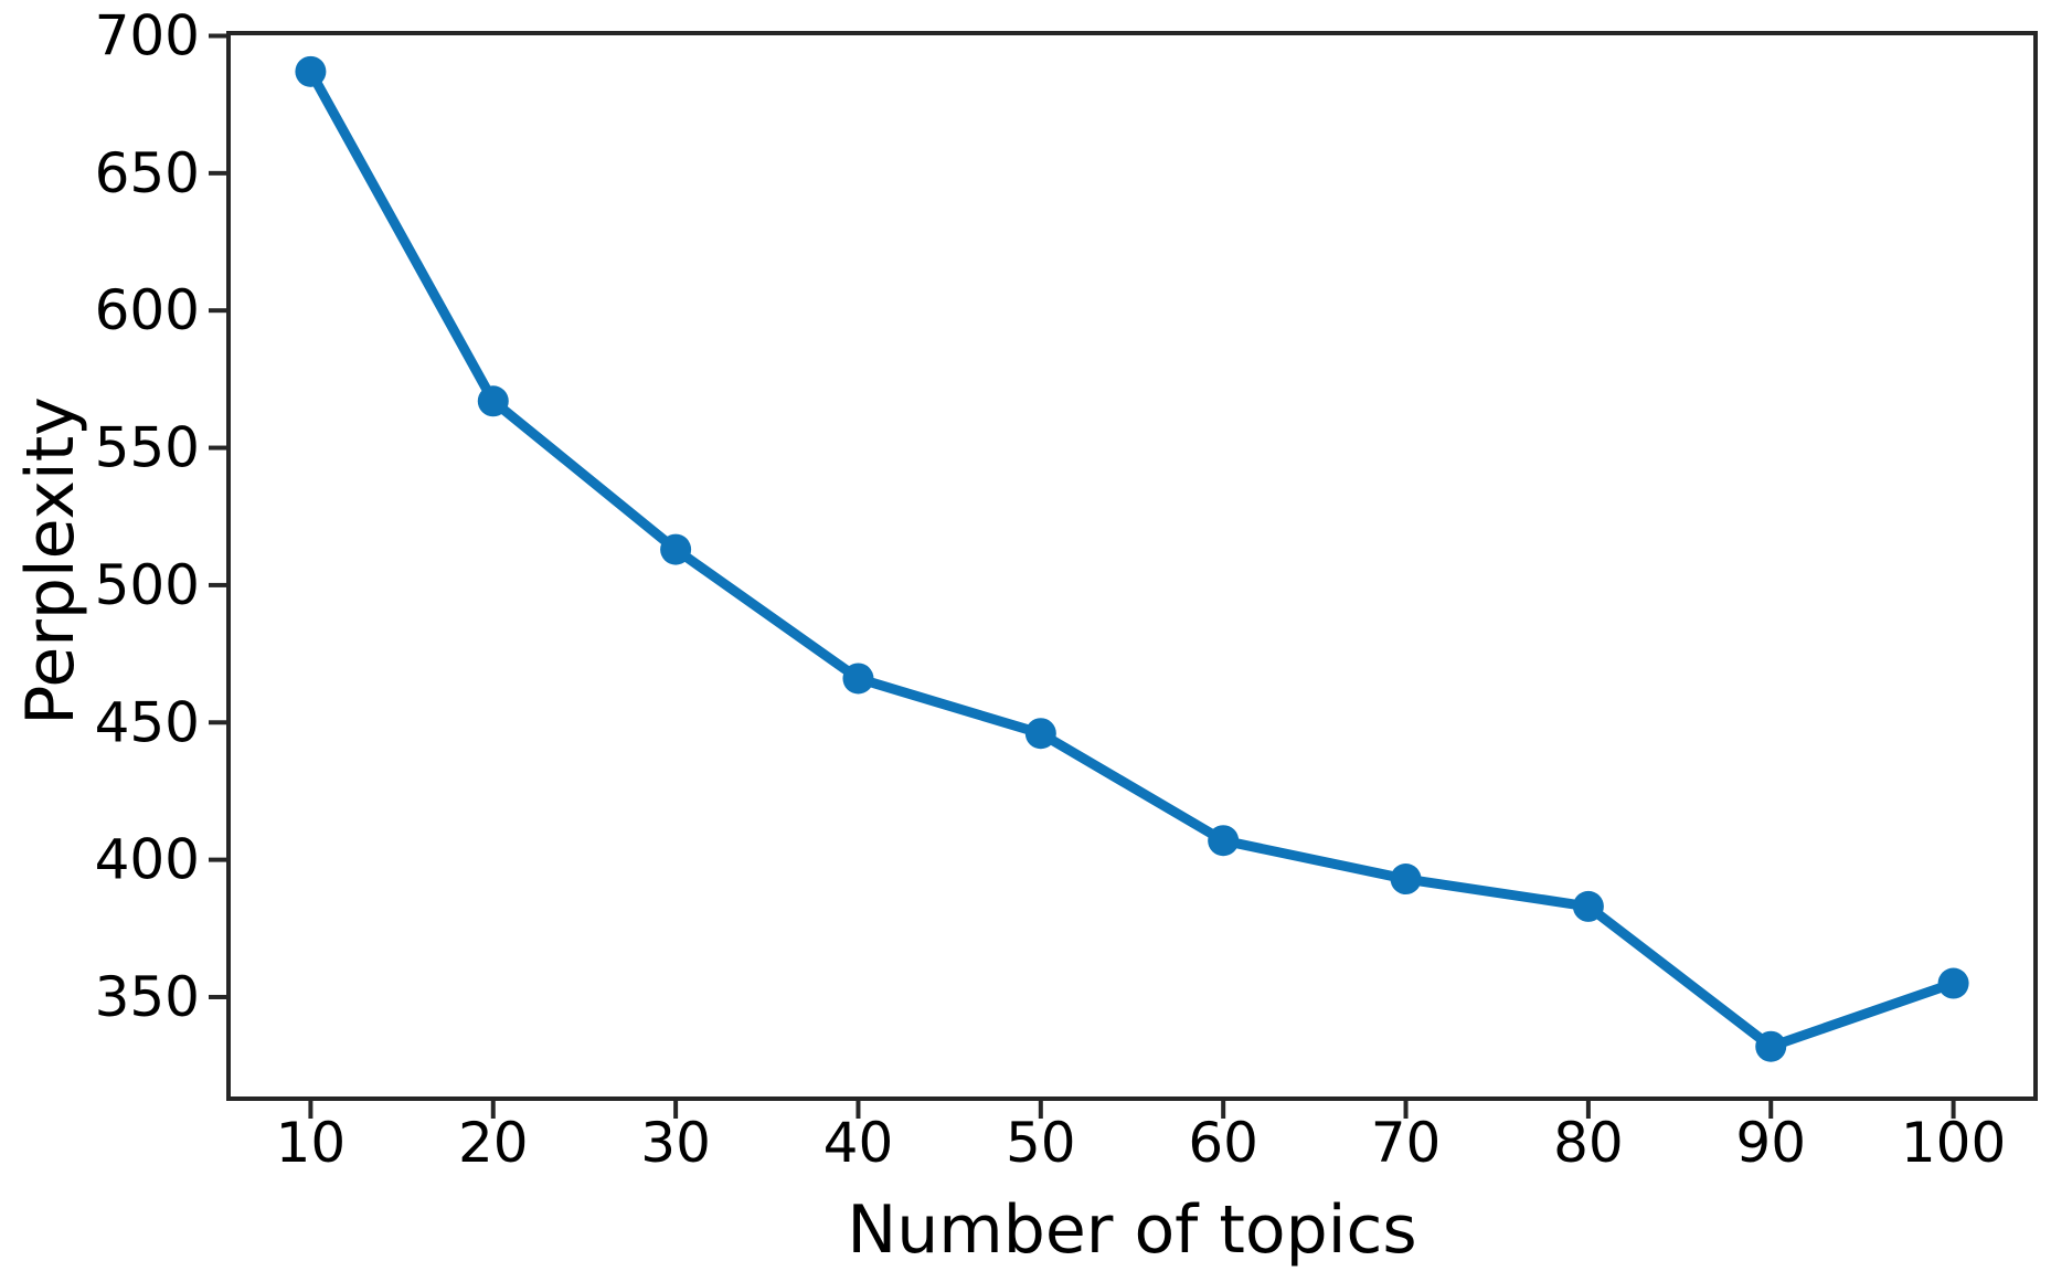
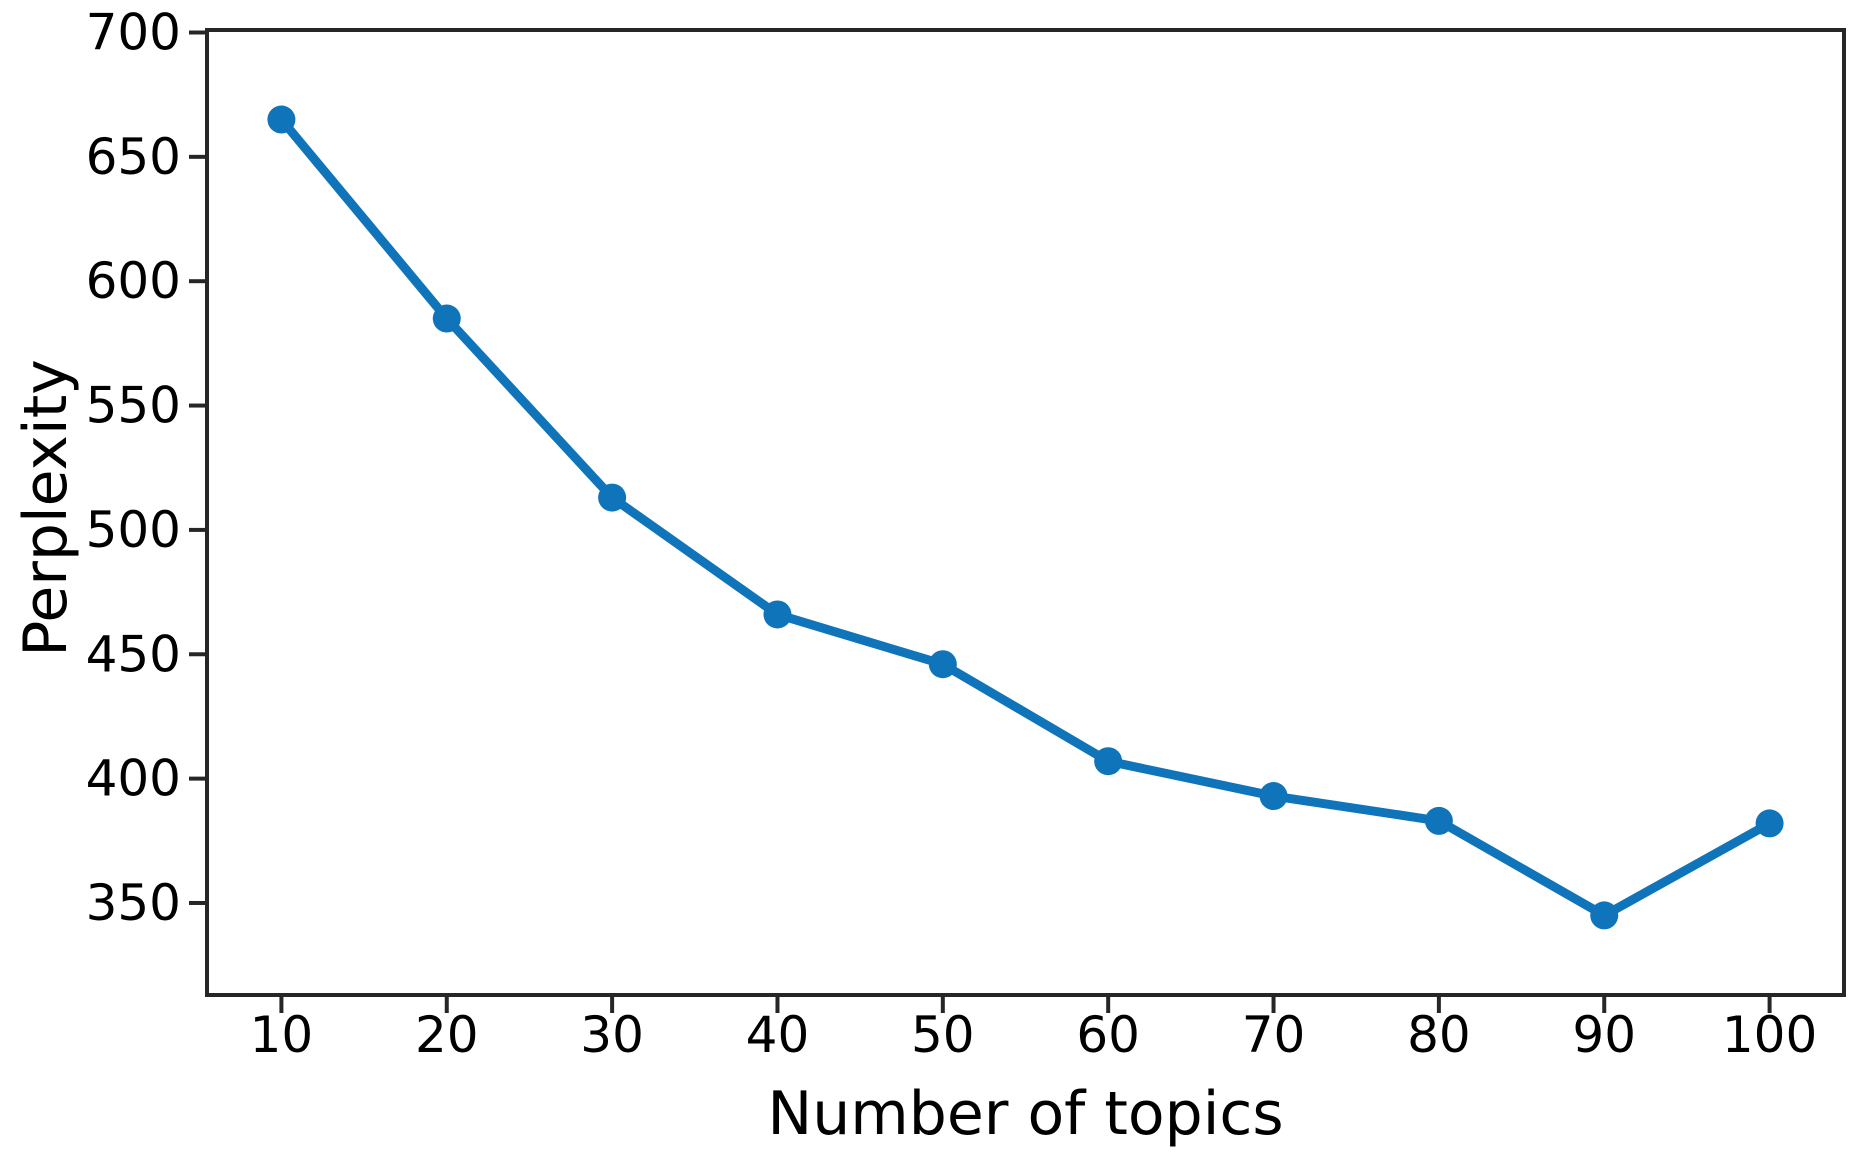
10: 687 -> 665
20: 567 -> 585
90: 332 -> 345
100: 355 -> 382
